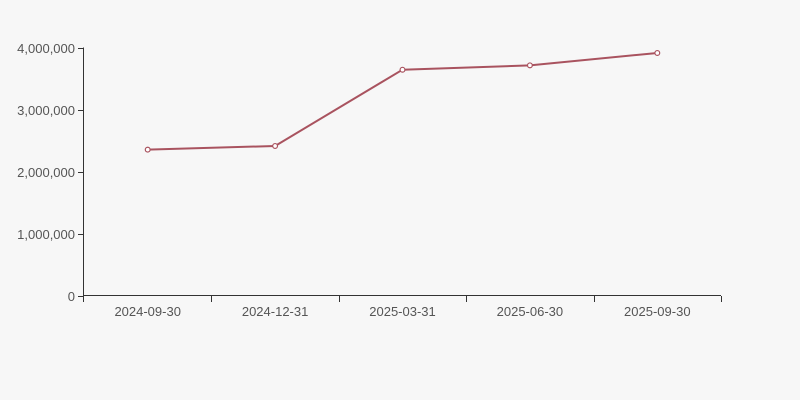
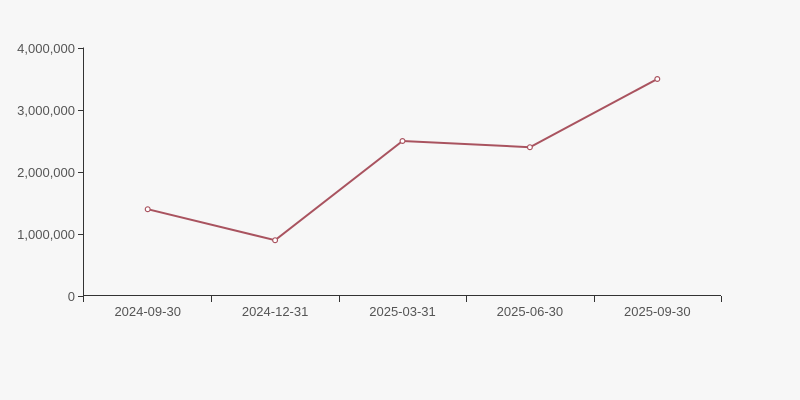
2024-09-30: 2400000 -> 1400000
2024-12-31: 2400000 -> 900000
2025-03-31: 3600000 -> 2500000
2025-06-30: 3700000 -> 2400000
2025-09-30: 3900000 -> 3500000
